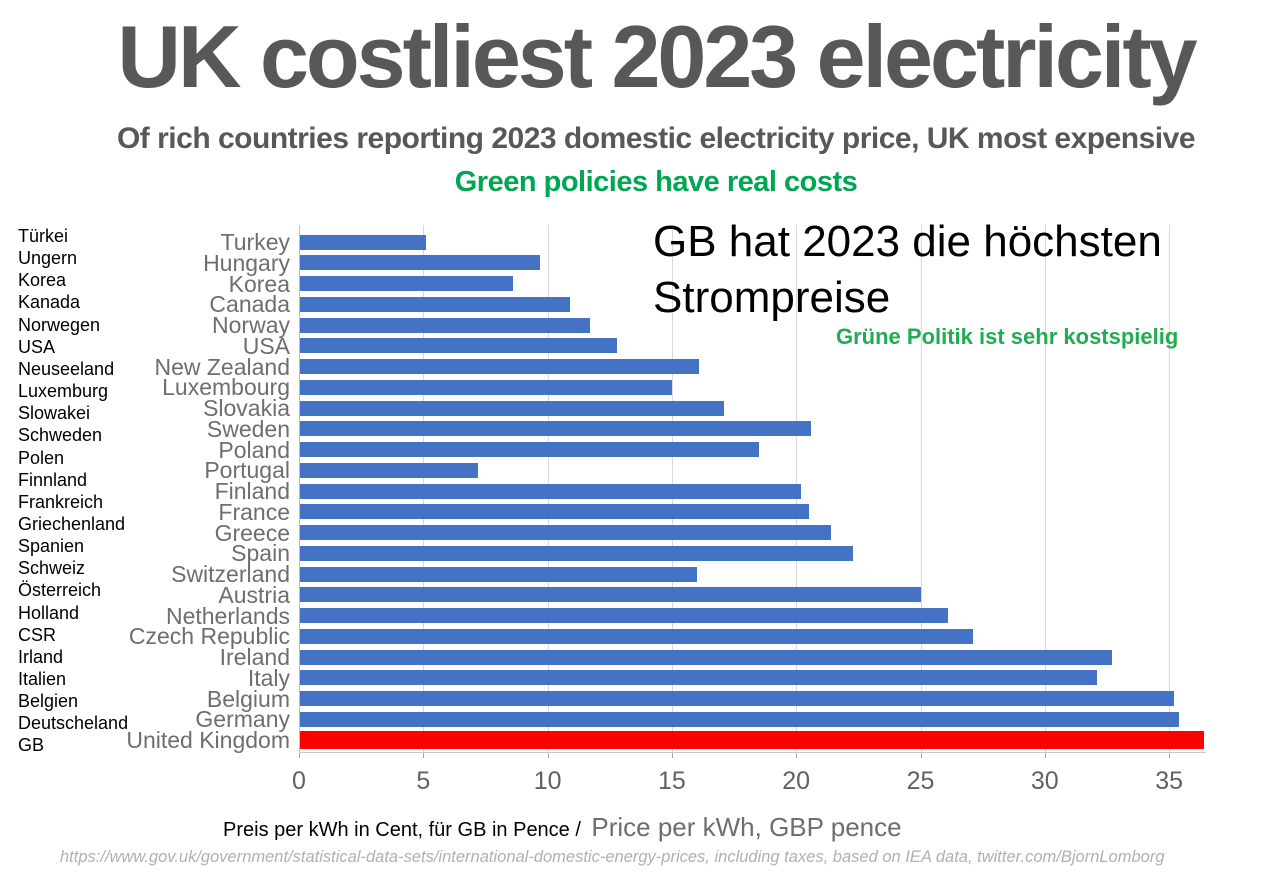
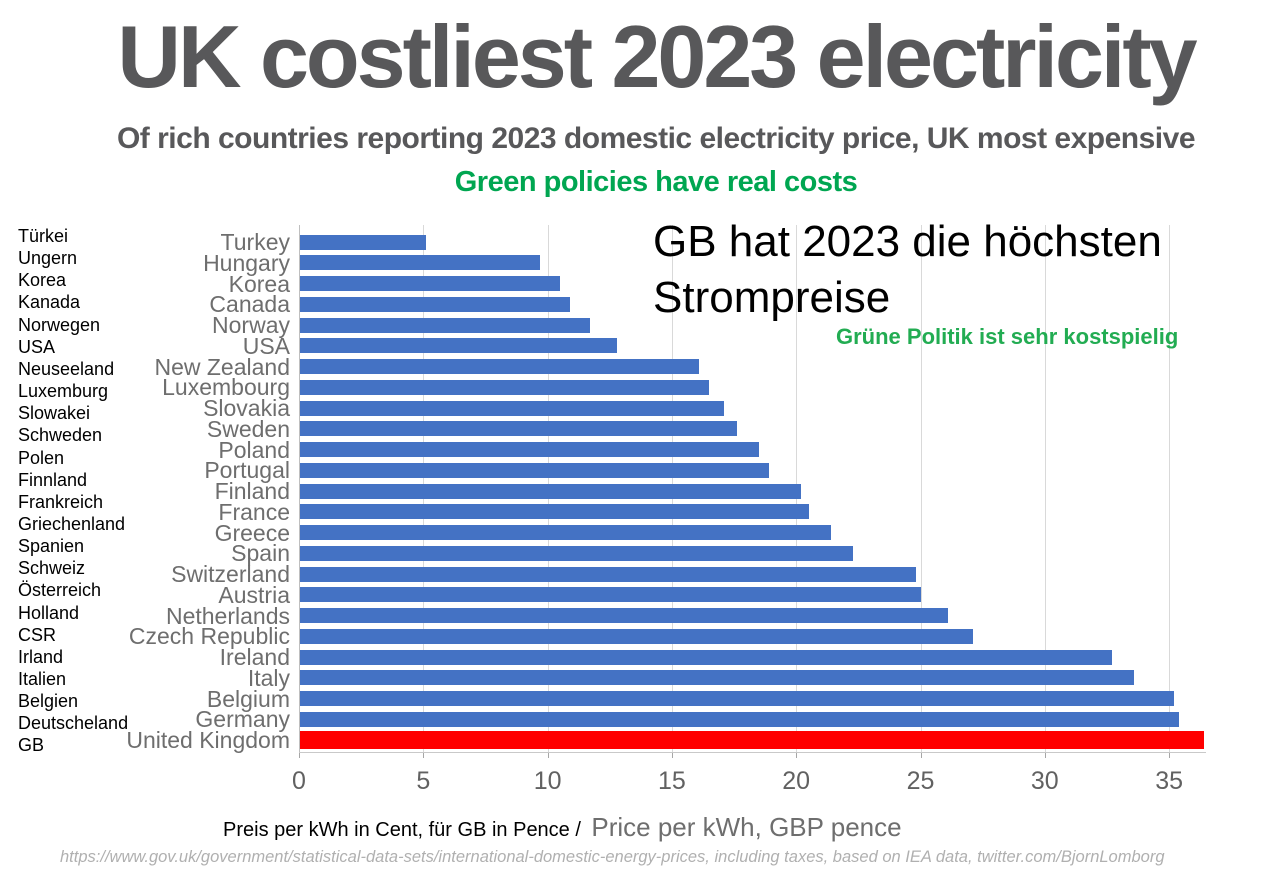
Korea: 8.6 -> 10.5
Luxembourg: 15.0 -> 16.5
Sweden: 20.6 -> 17.6
Portugal: 7.2 -> 18.9
Switzerland: 16.0 -> 24.8
Italy: 32.1 -> 33.6
